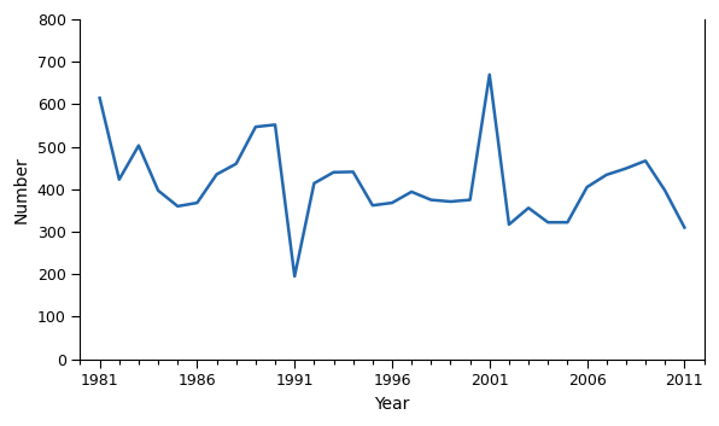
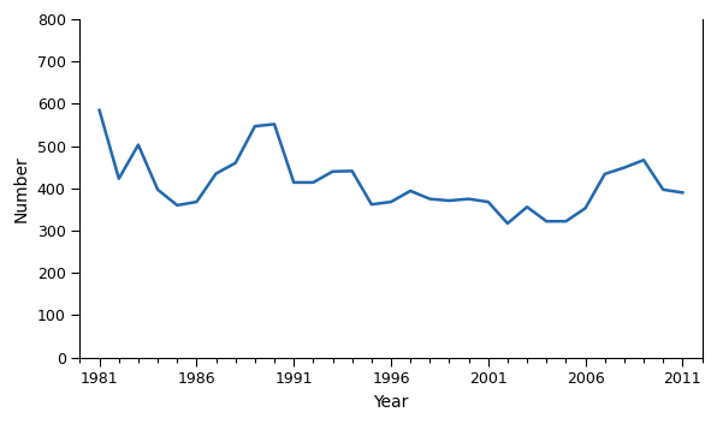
1981: 615 -> 585
1991: 195 -> 414
2001: 670 -> 368
2006: 405 -> 353
2011: 310 -> 390
